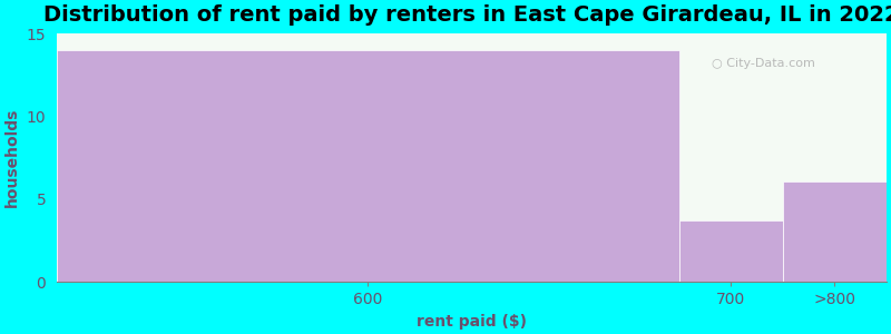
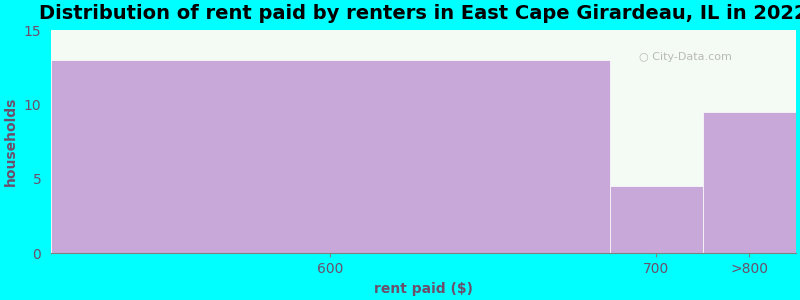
600: 14.0 -> 13.0
700: 3.7 -> 4.5
>800: 6.1 -> 9.5
